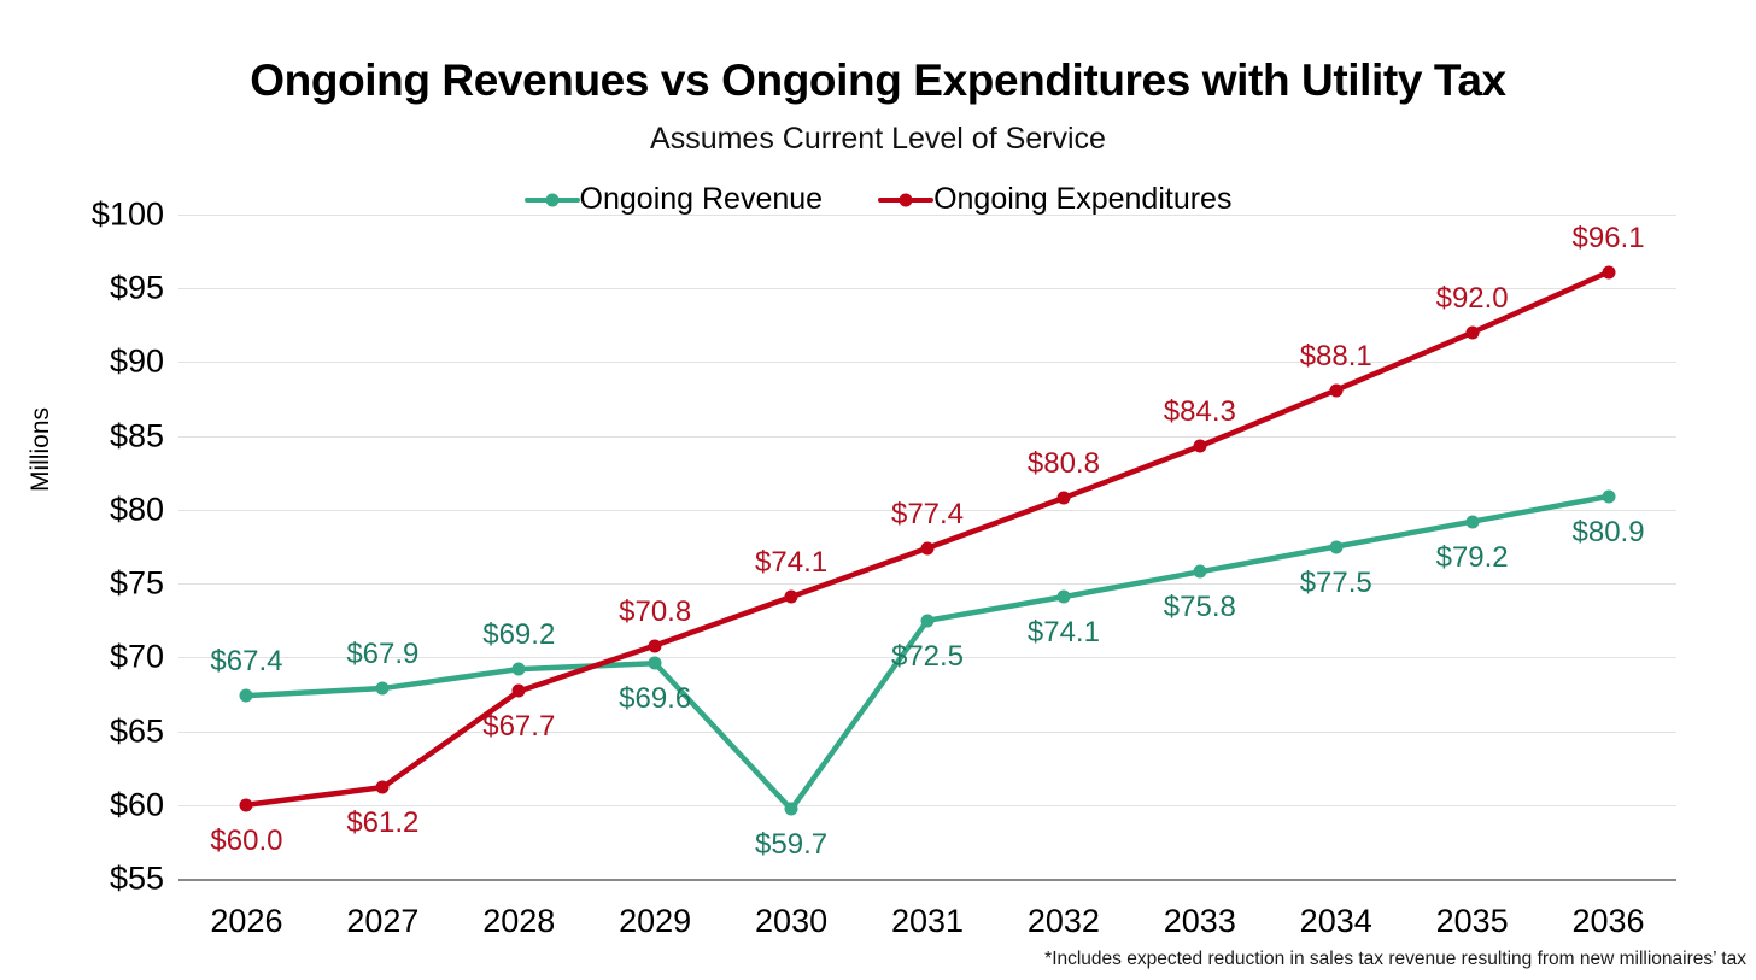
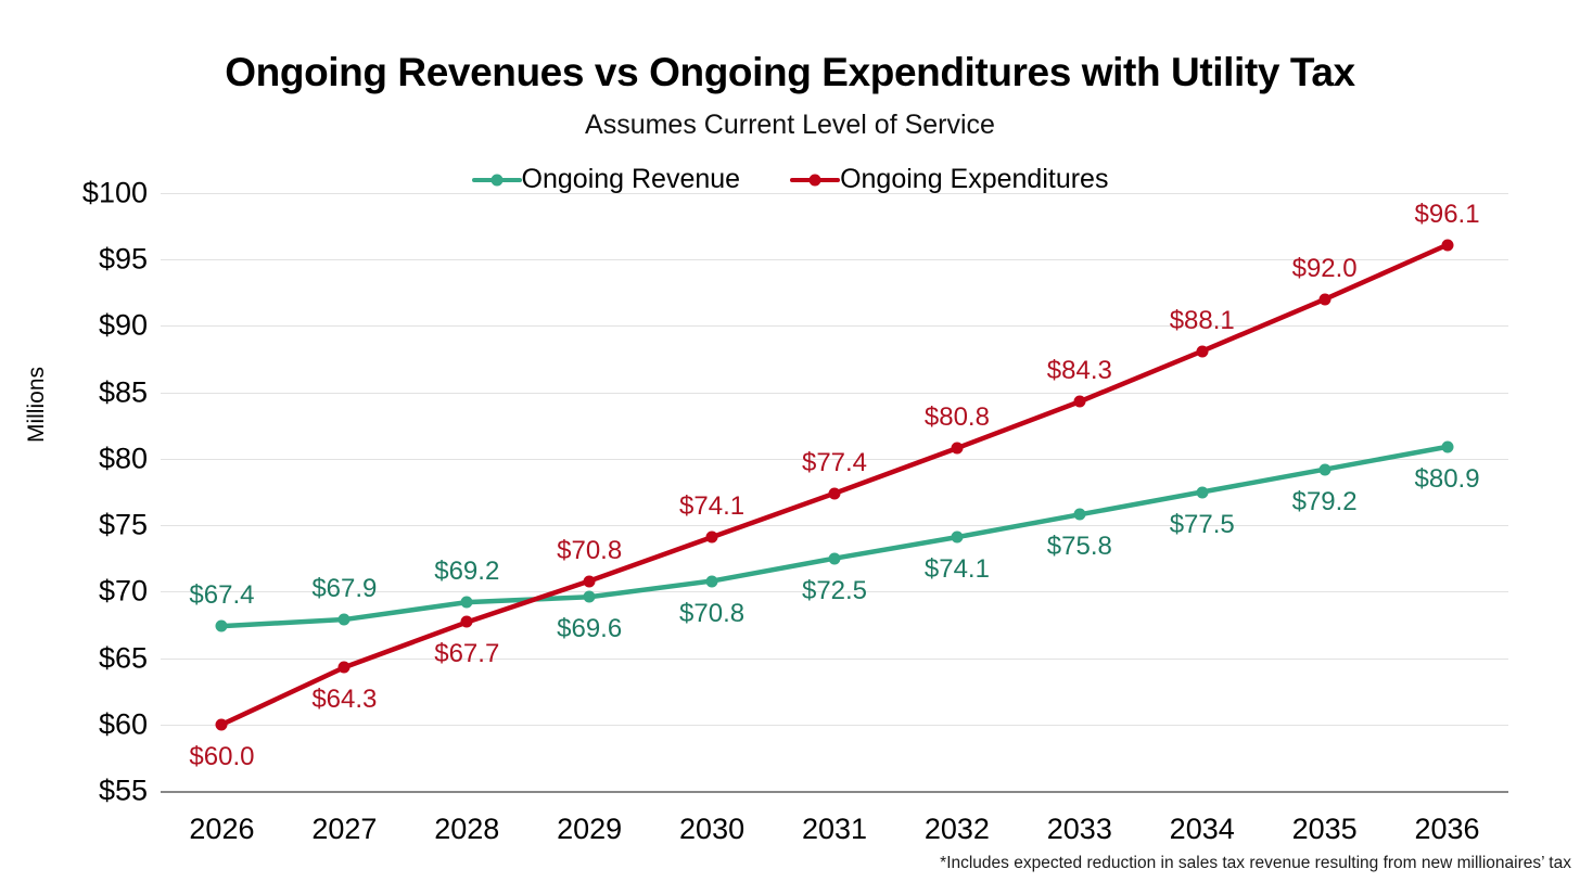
Ongoing Expenditures/2027: $61.2 -> $64.3
Ongoing Revenue/2030: $59.7 -> $70.8
